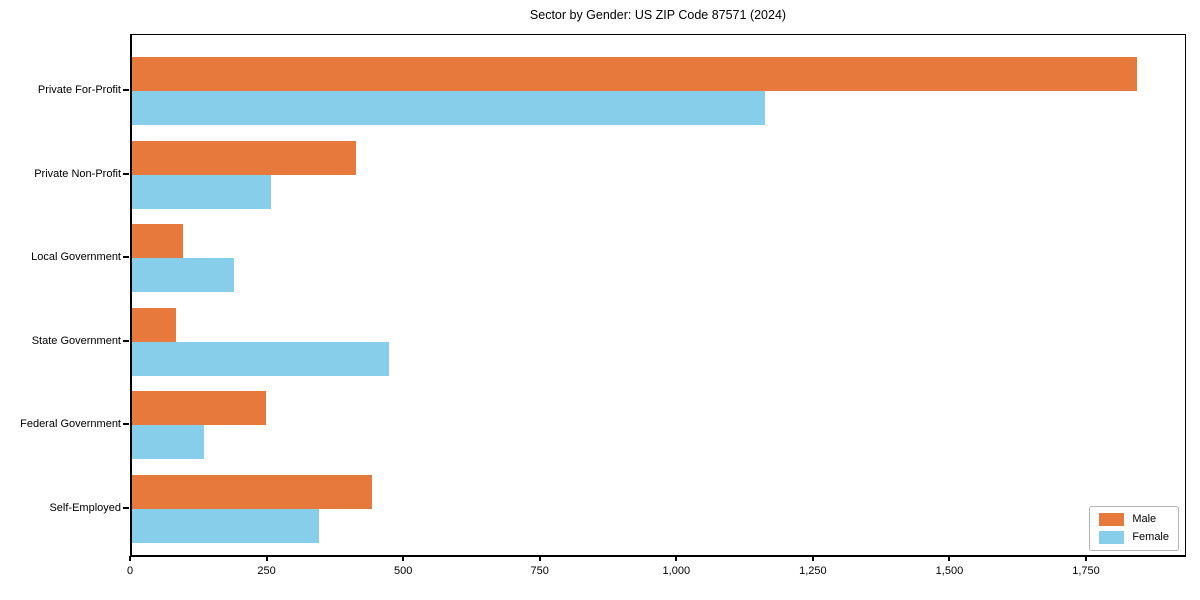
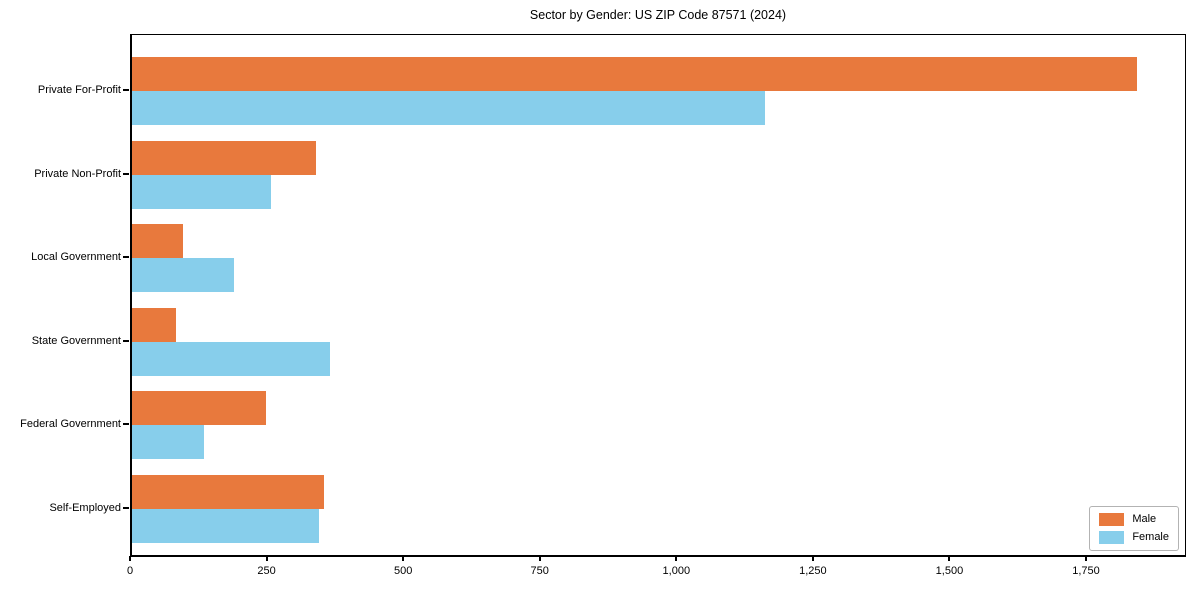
Male/Private Non-Profit: 410 -> 340
Female/State Government: 470 -> 360
Male/Self-Employed: 440 -> 350
